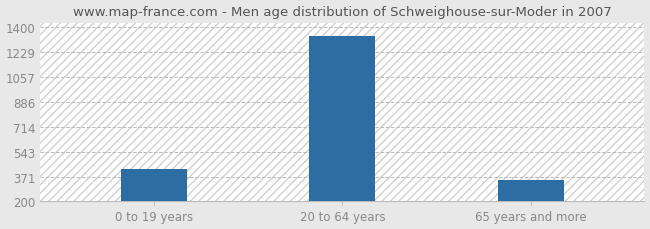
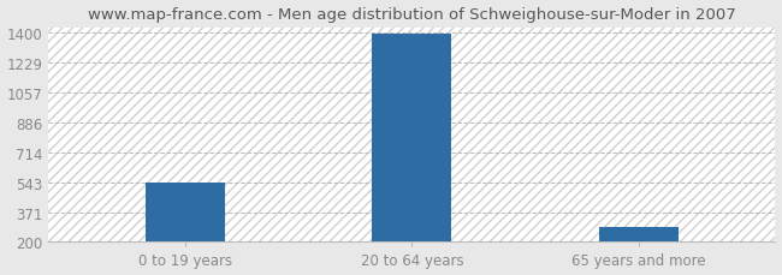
0 to 19 years: 420 -> 540
20 to 64 years: 1340 -> 1390
65 years and more: 350 -> 280
